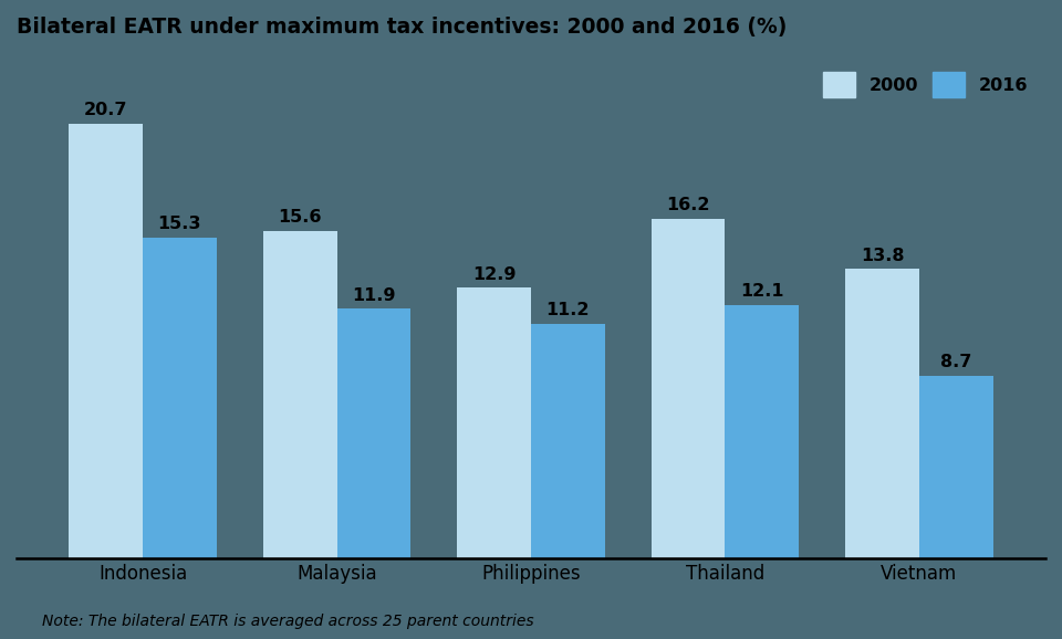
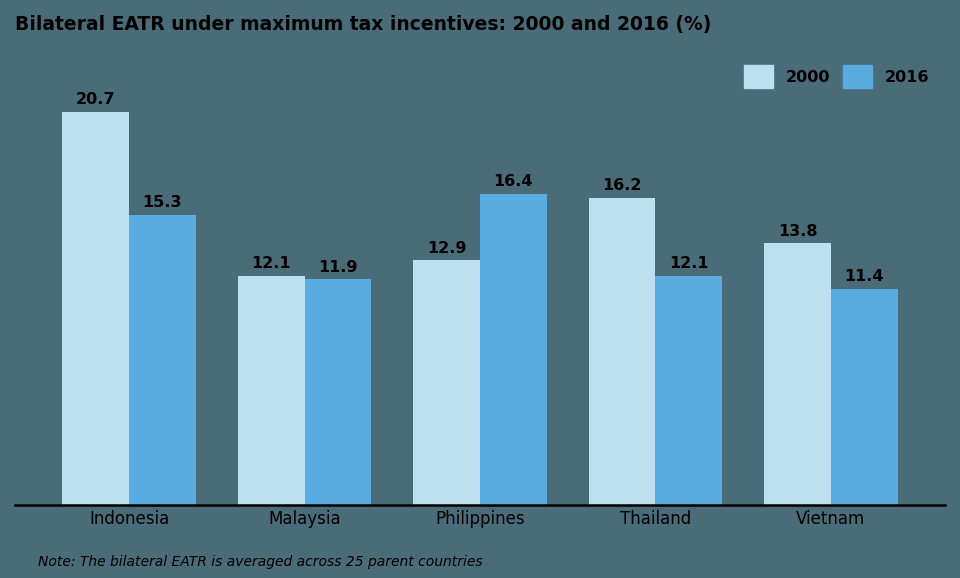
2000/Malaysia: 15.6 -> 12.1
2016/Philippines: 11.2 -> 16.4
2016/Vietnam: 8.7 -> 11.4
